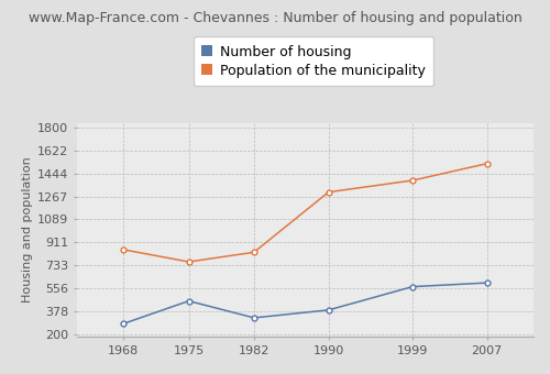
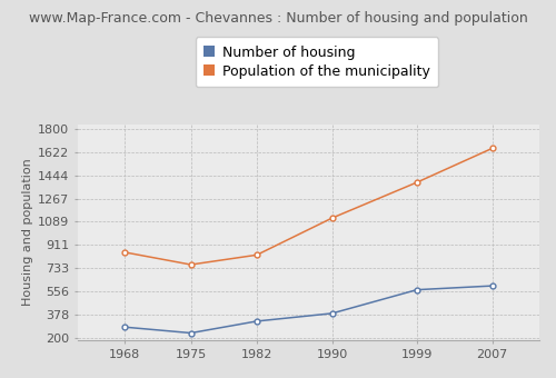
Number of housing/1975: 460 -> 240
Population of the municipality/1990: 1300 -> 1120
Population of the municipality/2007: 1520 -> 1650
